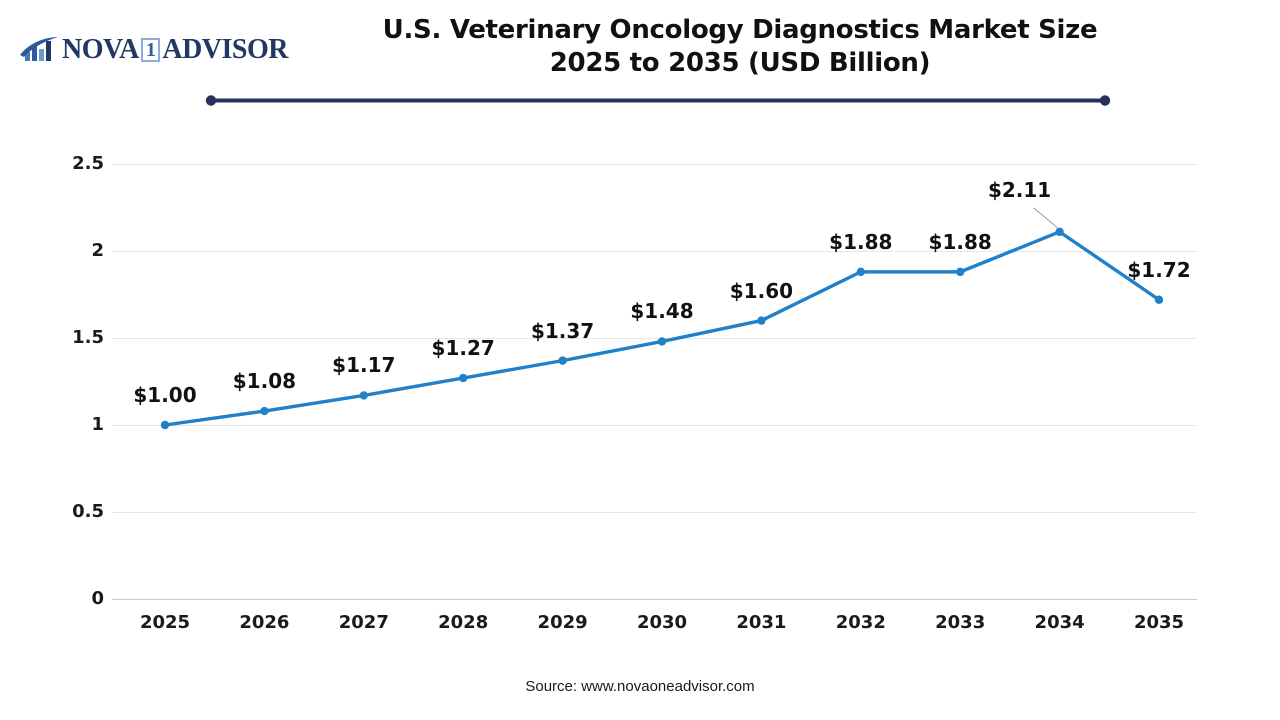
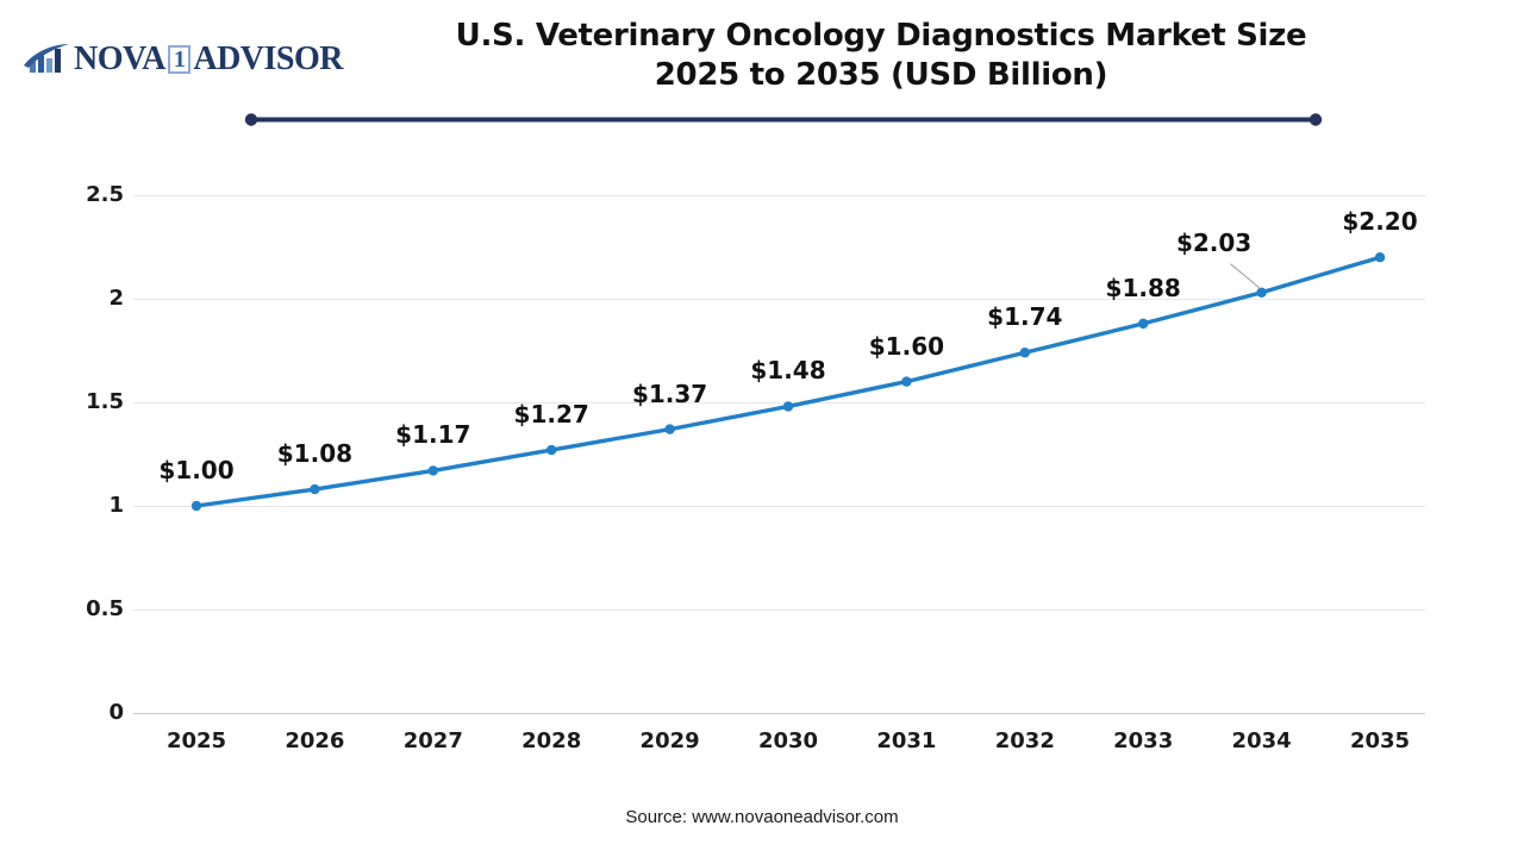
2032: $1.88 -> $1.74
2034: $2.11 -> $2.03
2035: $1.72 -> $2.20
